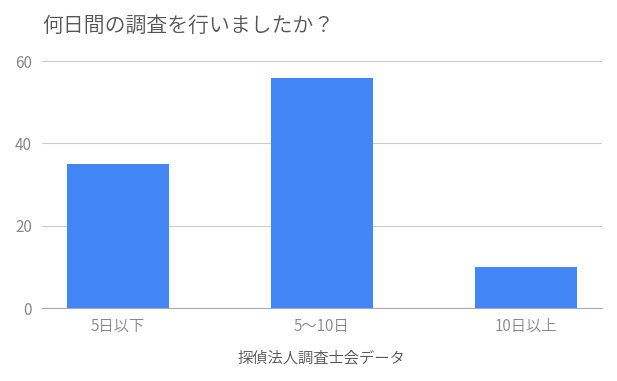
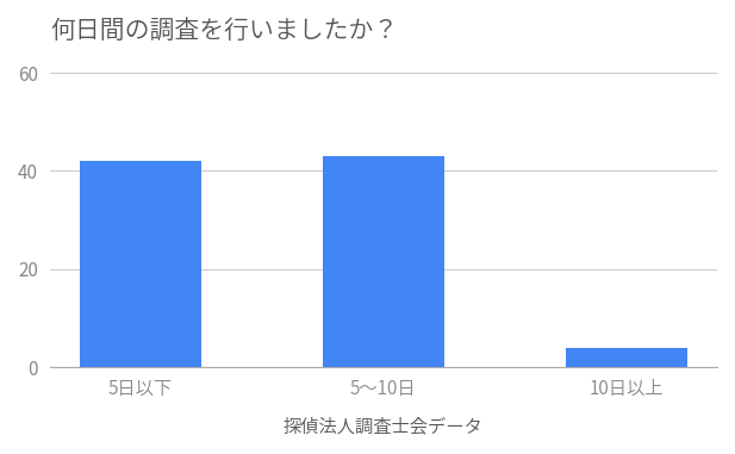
5日以下: 35 -> 42
5～10日: 56 -> 43
10日以上: 10 -> 4
